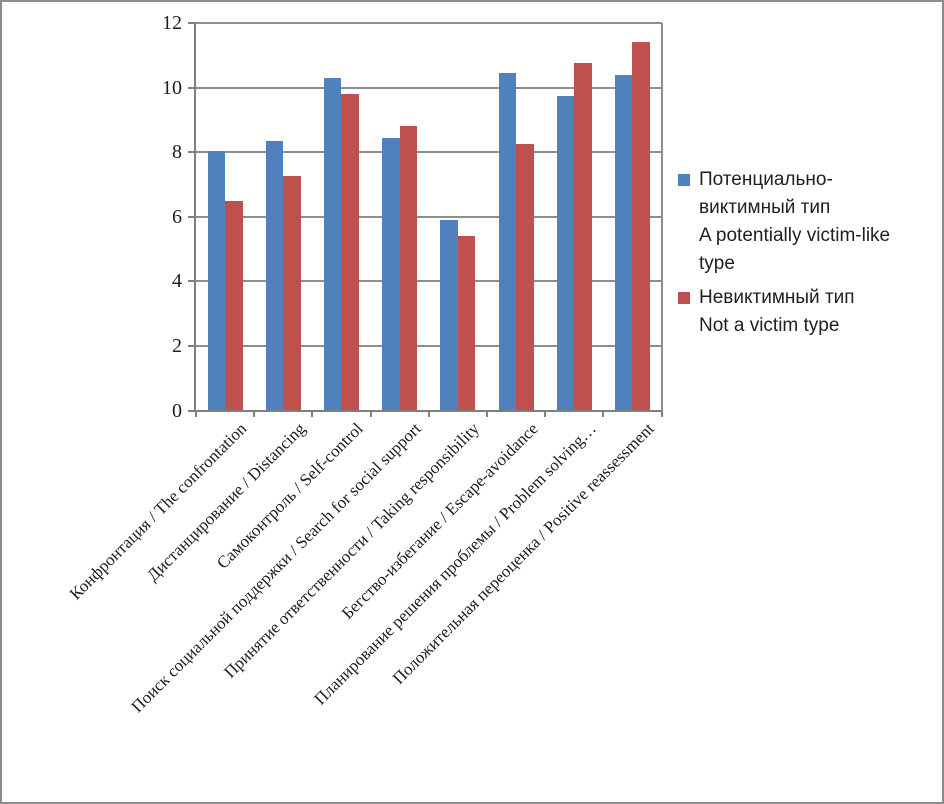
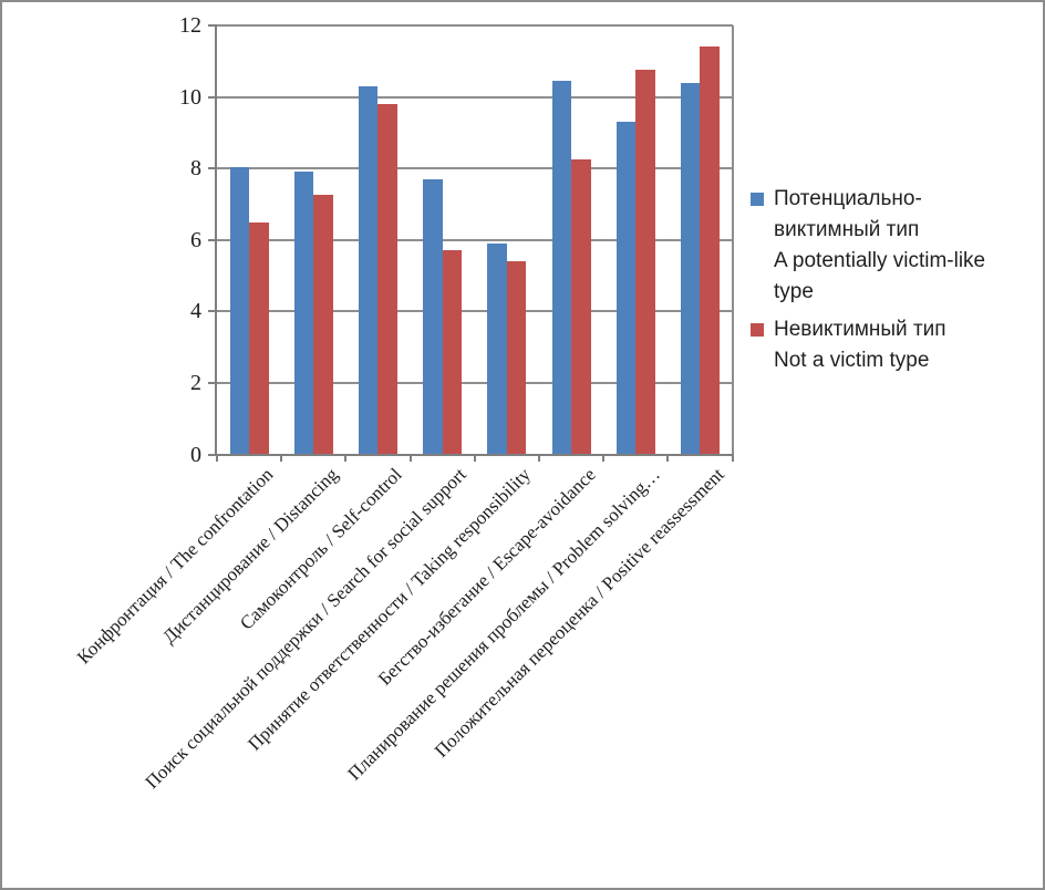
Потенциально- виктимный тип A potentially victim-like type/Дистанцирование / Distancing: 8.3 -> 7.9
Потенциально- виктимный тип A potentially victim-like type/Поиск социальной поддержки / Search for social support: 8.4 -> 7.7
Невиктимный тип Not a victim type/Поиск социальной поддержки / Search for social support: 8.8 -> 5.7
Потенциально- виктимный тип A potentially victim-like type/Планирование решения проблемы / Problem solving…: 9.8 -> 9.3
